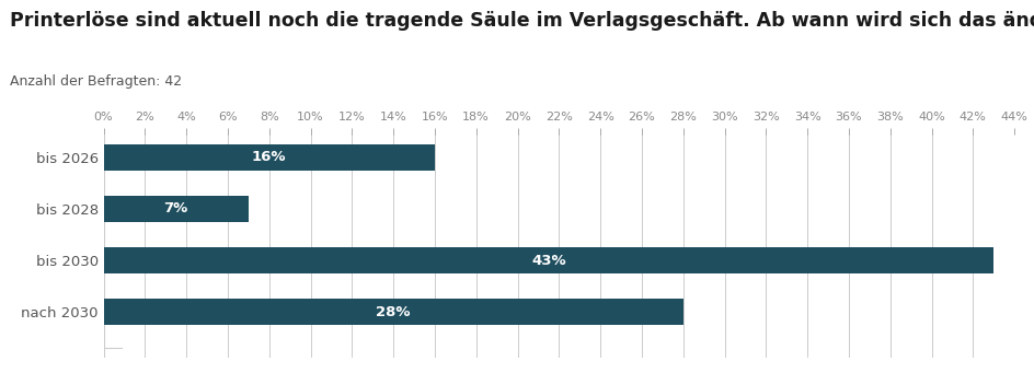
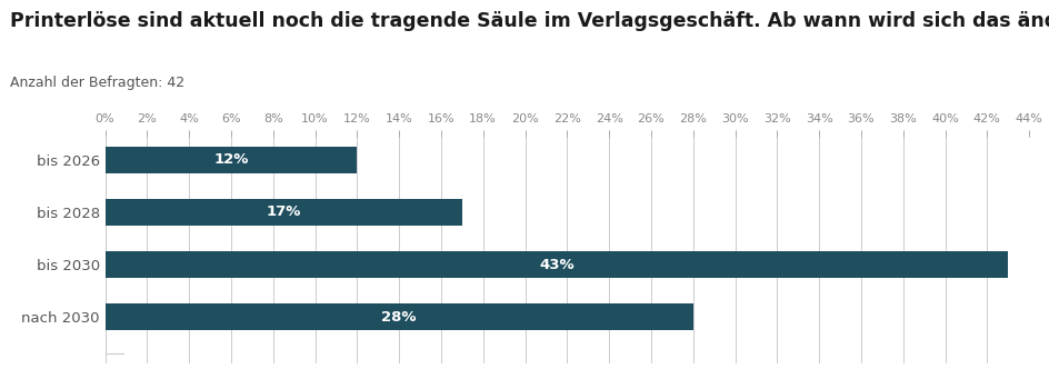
bis 2026: 16% -> 12%
bis 2028: 7% -> 17%
